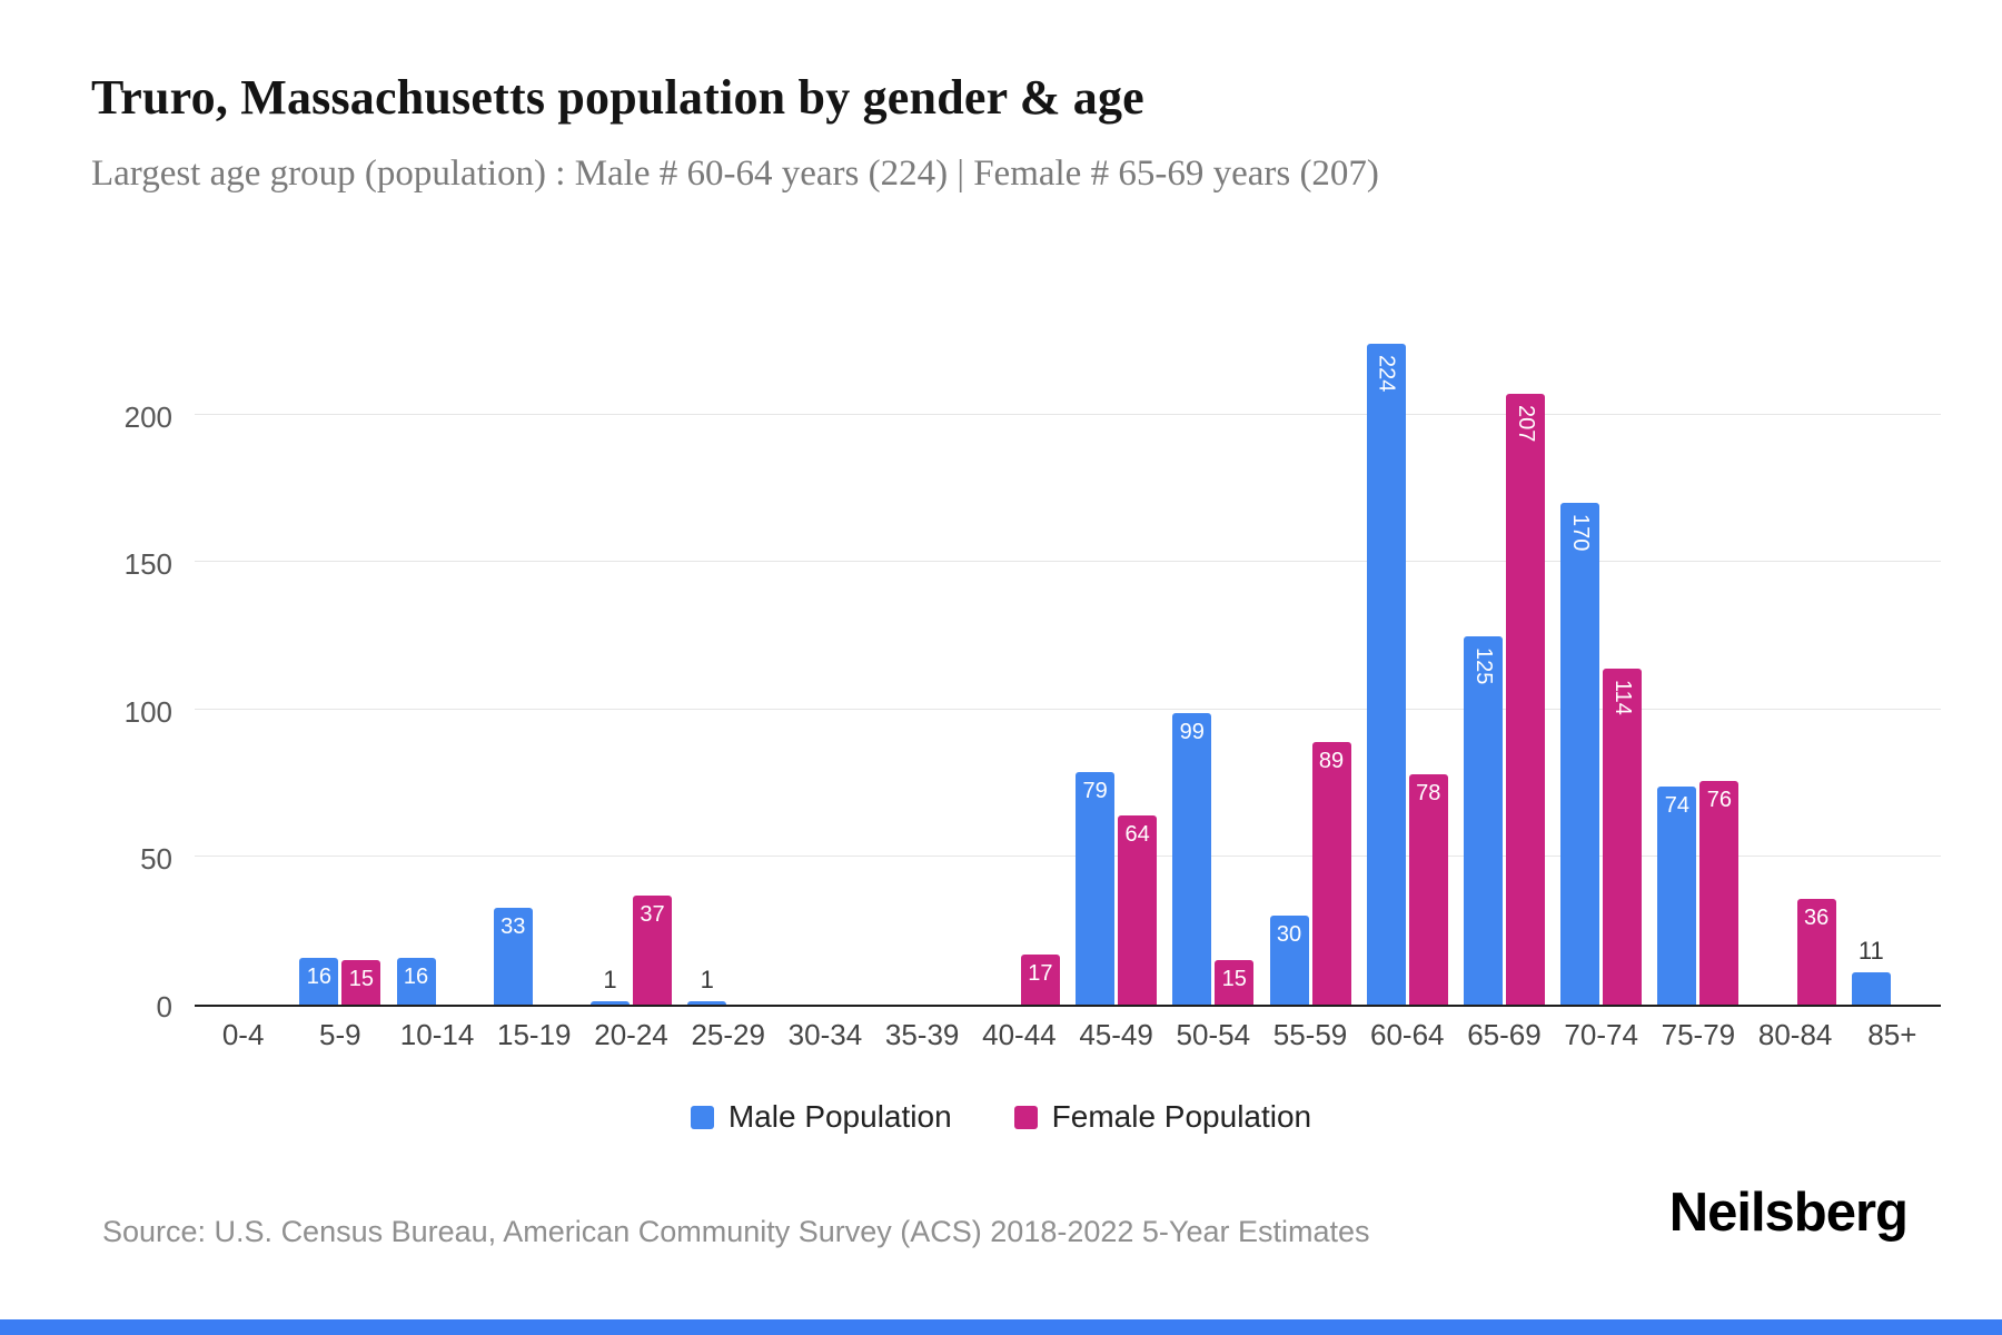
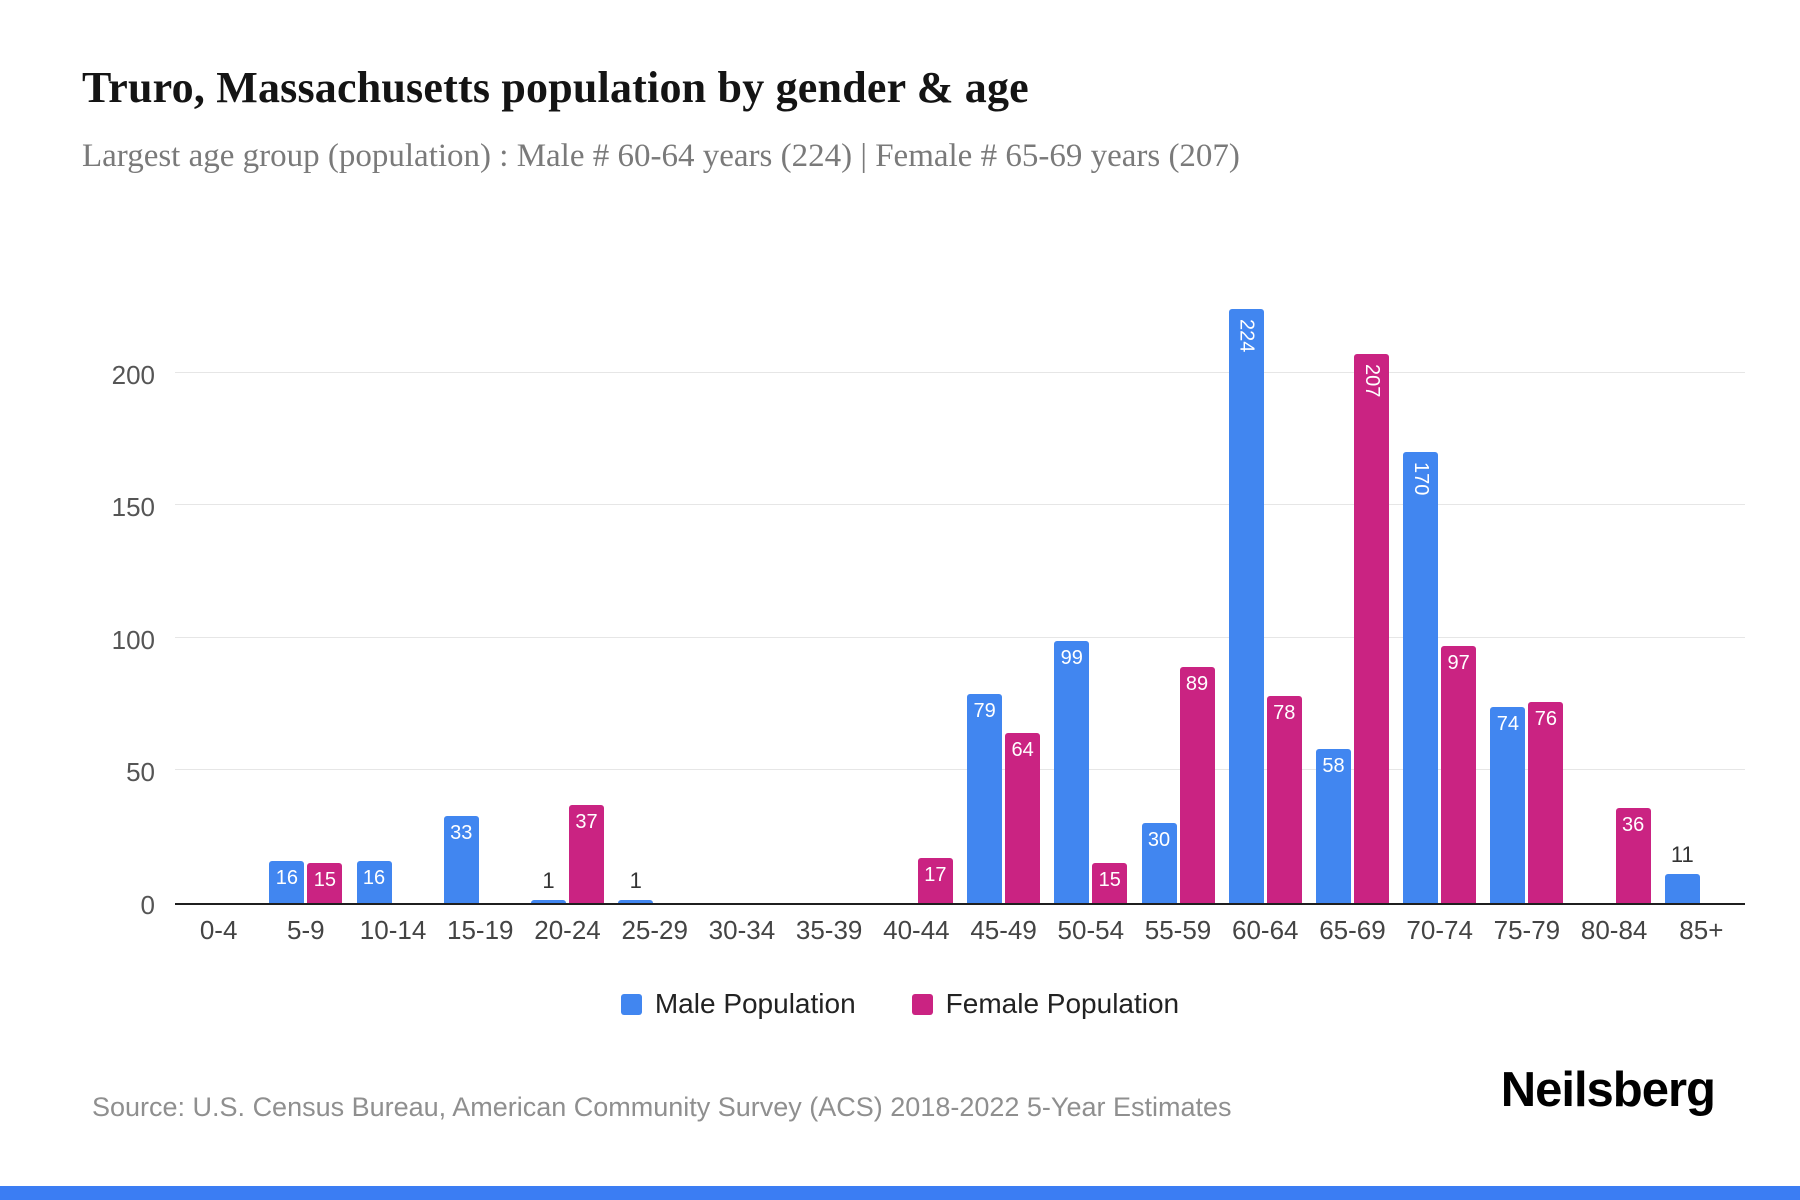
Male Population/65-69: 125 -> 58
Female Population/70-74: 114 -> 97
